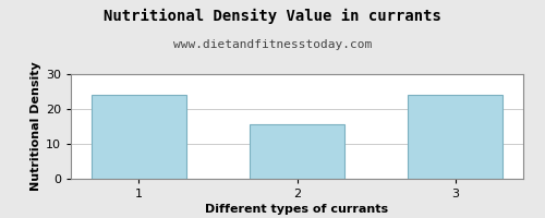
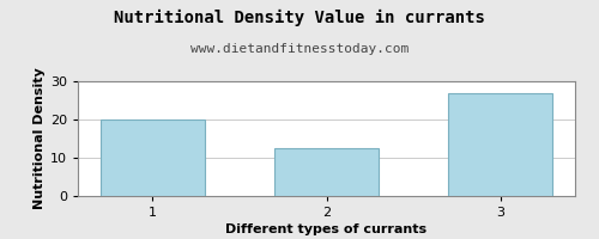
1: 24.0 -> 20.0
2: 15.5 -> 12.5
3: 24.0 -> 27.0
